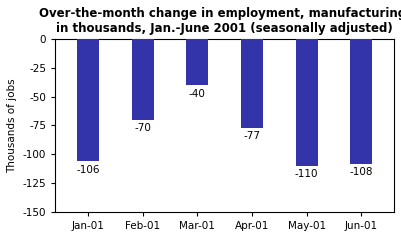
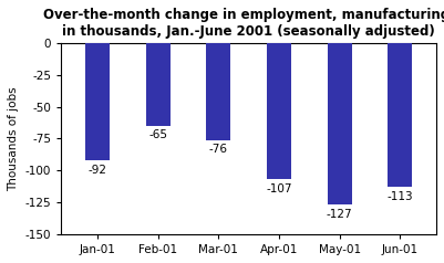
Jan-01: -106 -> -92
Feb-01: -70 -> -65
Mar-01: -40 -> -76
Apr-01: -77 -> -107
May-01: -110 -> -127
Jun-01: -108 -> -113
